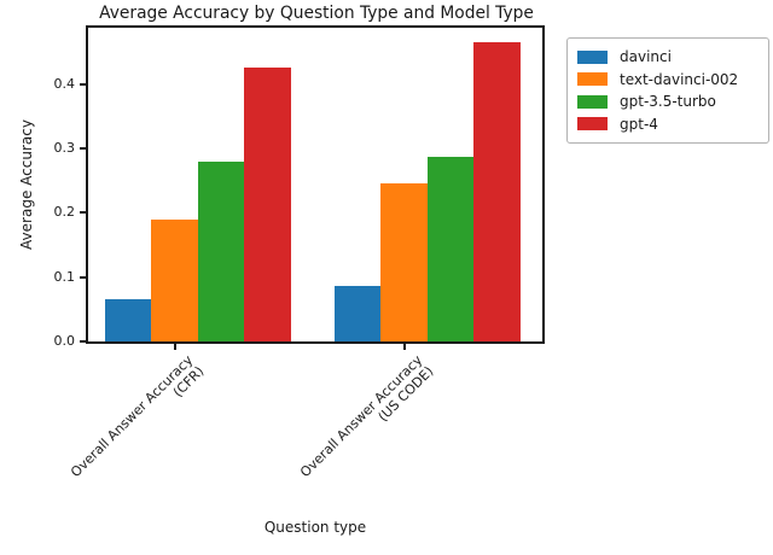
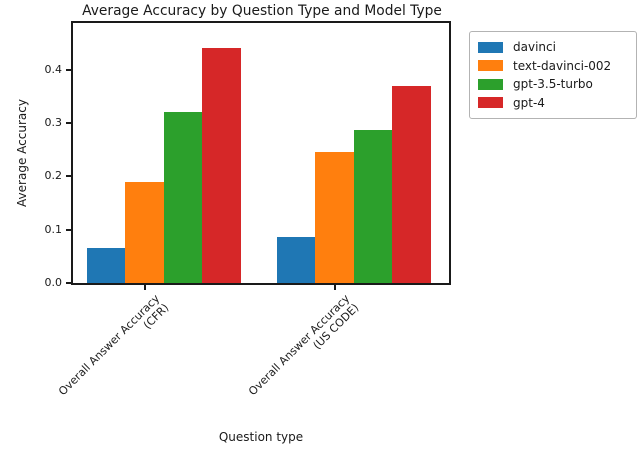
gpt-3.5-turbo/Overall Answer Accuracy (CFR): 0.28 -> 0.32
gpt-4/Overall Answer Accuracy (CFR): 0.42 -> 0.44
gpt-4/Overall Answer Accuracy (US CODE): 0.47 -> 0.37
